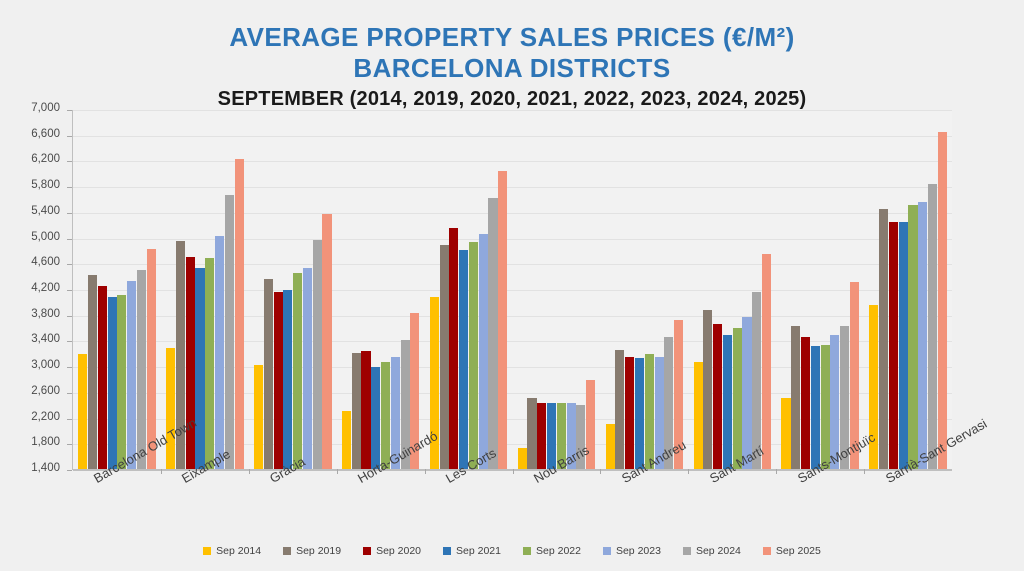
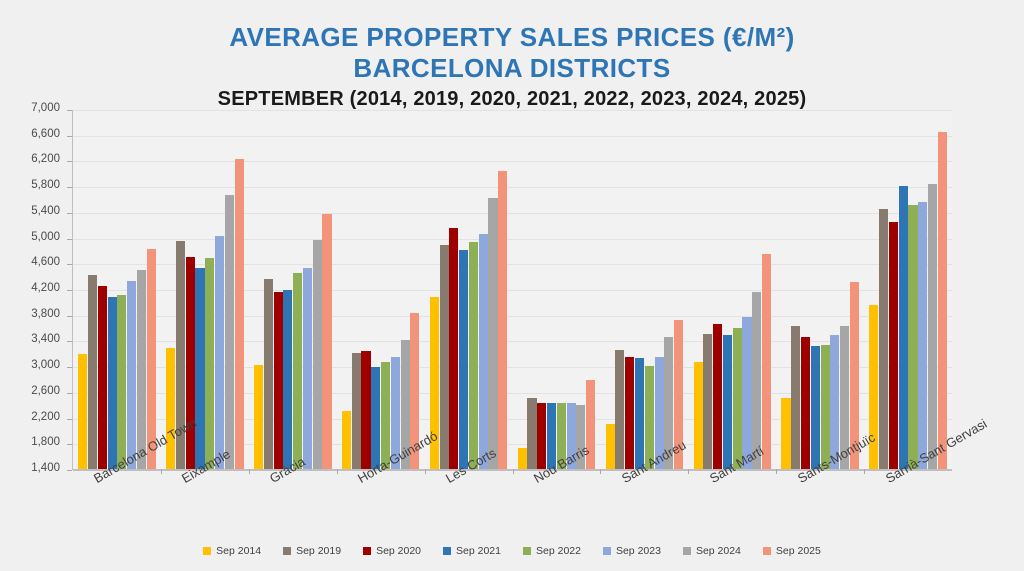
Sep 2022/Sant Andreu: 3200 -> 3000
Sep 2019/Sant Martí: 3900 -> 3500
Sep 2021/Sarrià-Sant Gervasi: 5200 -> 5800
